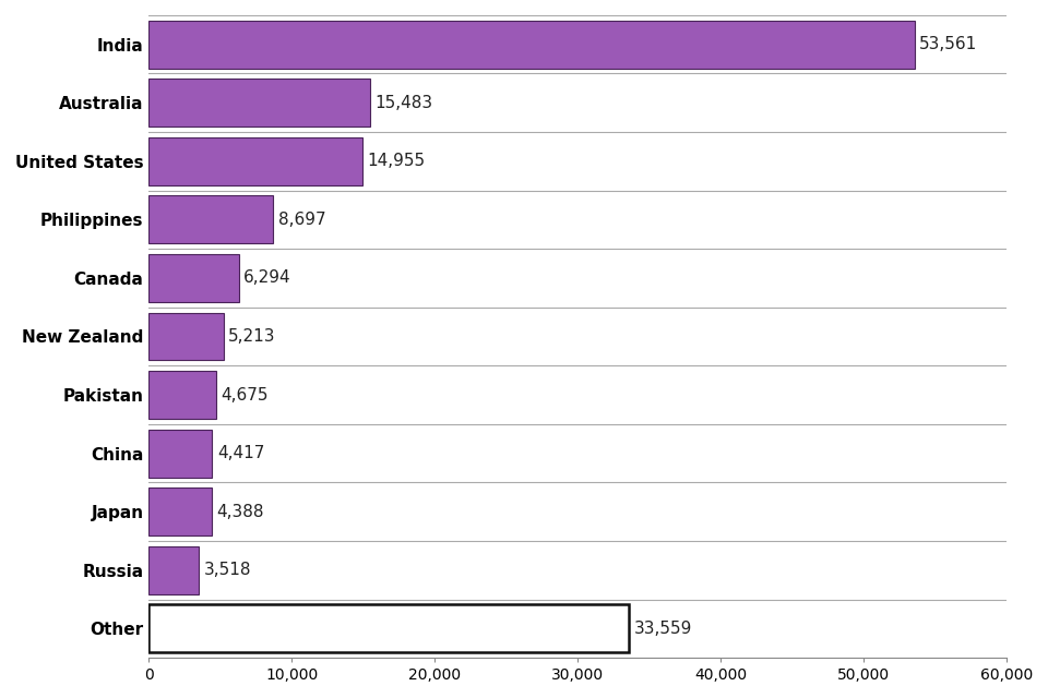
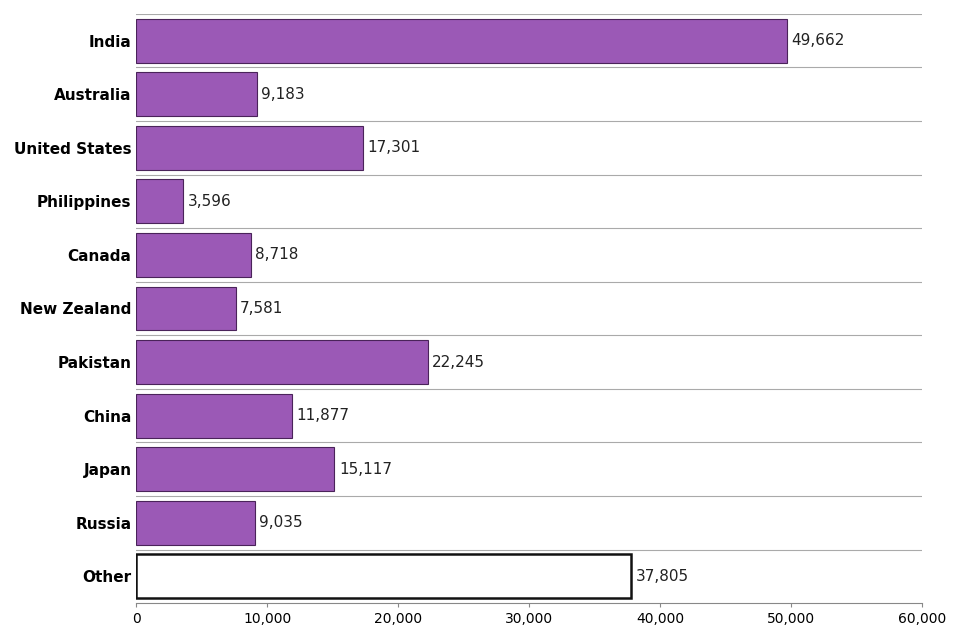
India: 53,561 -> 49,662
Australia: 15,483 -> 9,183
United States: 14,955 -> 17,301
Philippines: 8,697 -> 3,596
Canada: 6,294 -> 8,718
New Zealand: 5,213 -> 7,581
Pakistan: 4,675 -> 22,245
China: 4,417 -> 11,877
Japan: 4,388 -> 15,117
Russia: 3,518 -> 9,035
Other: 33,559 -> 37,805
